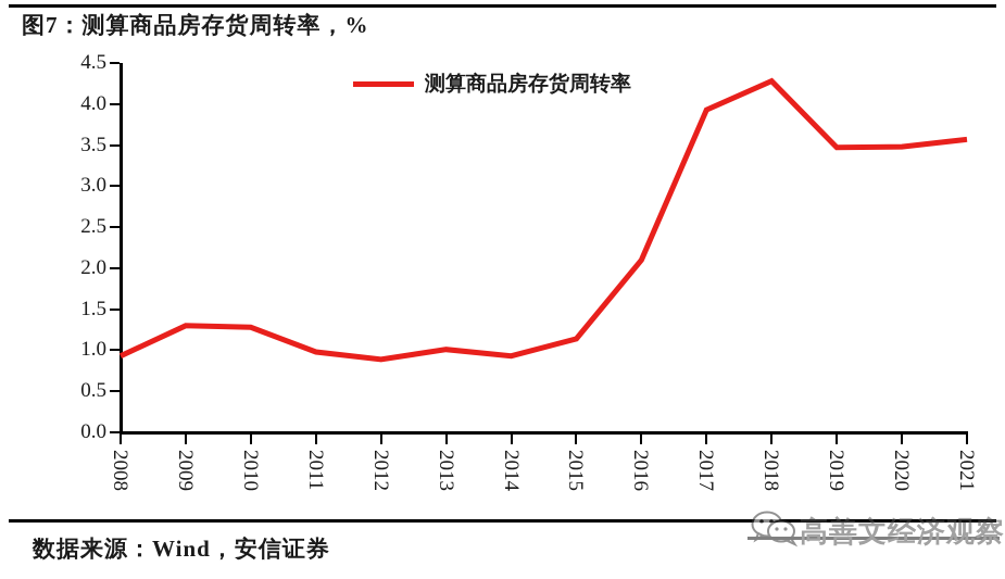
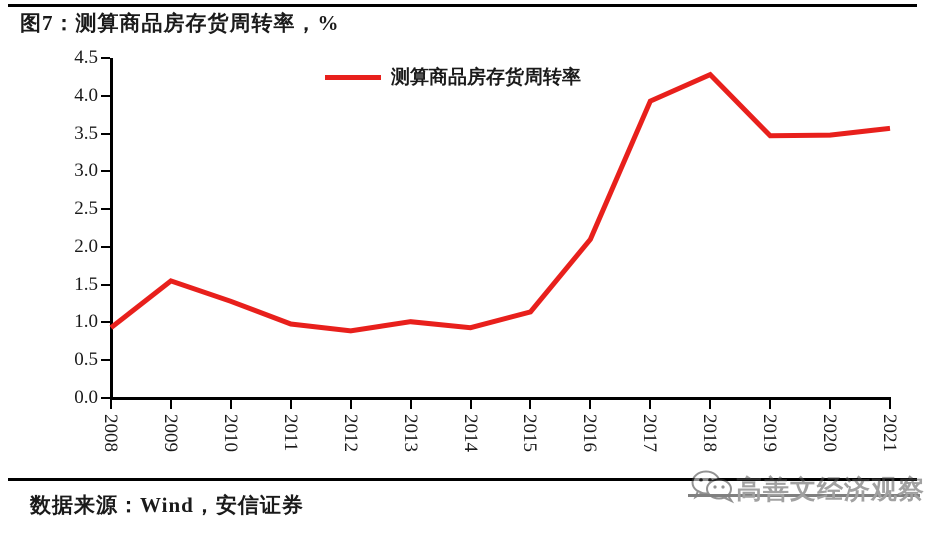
2009: 1.3 -> 1.6
